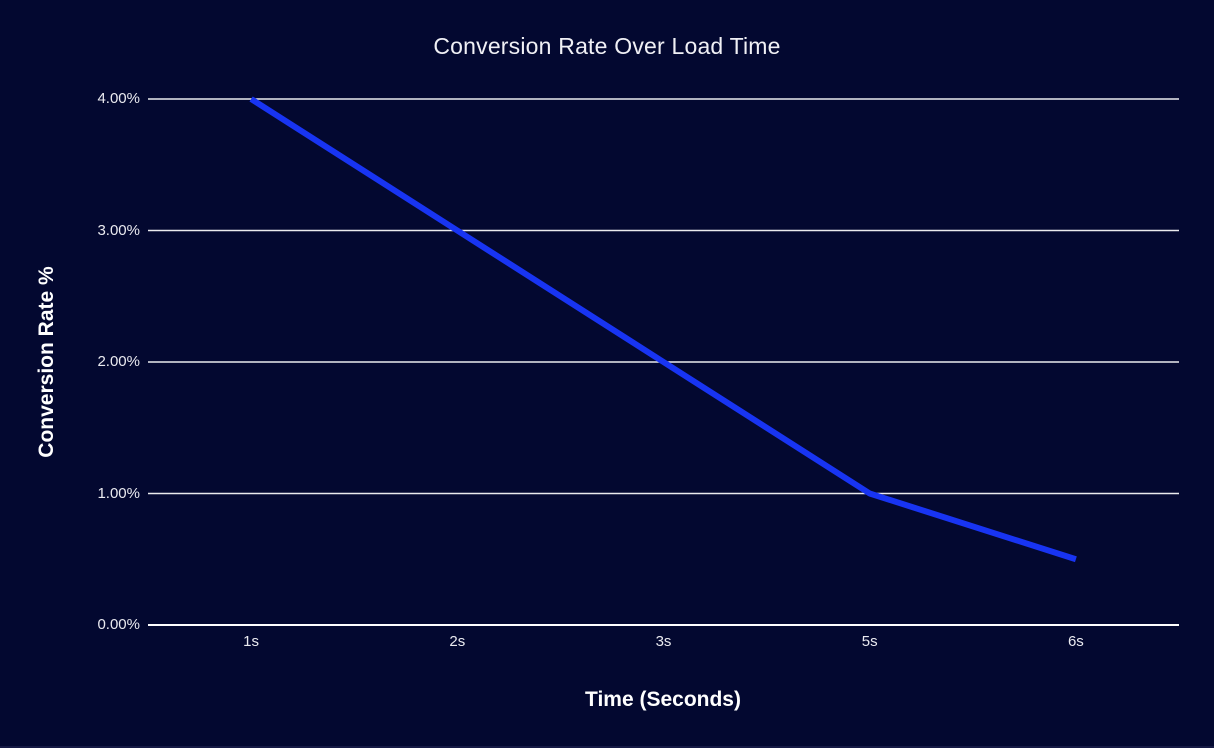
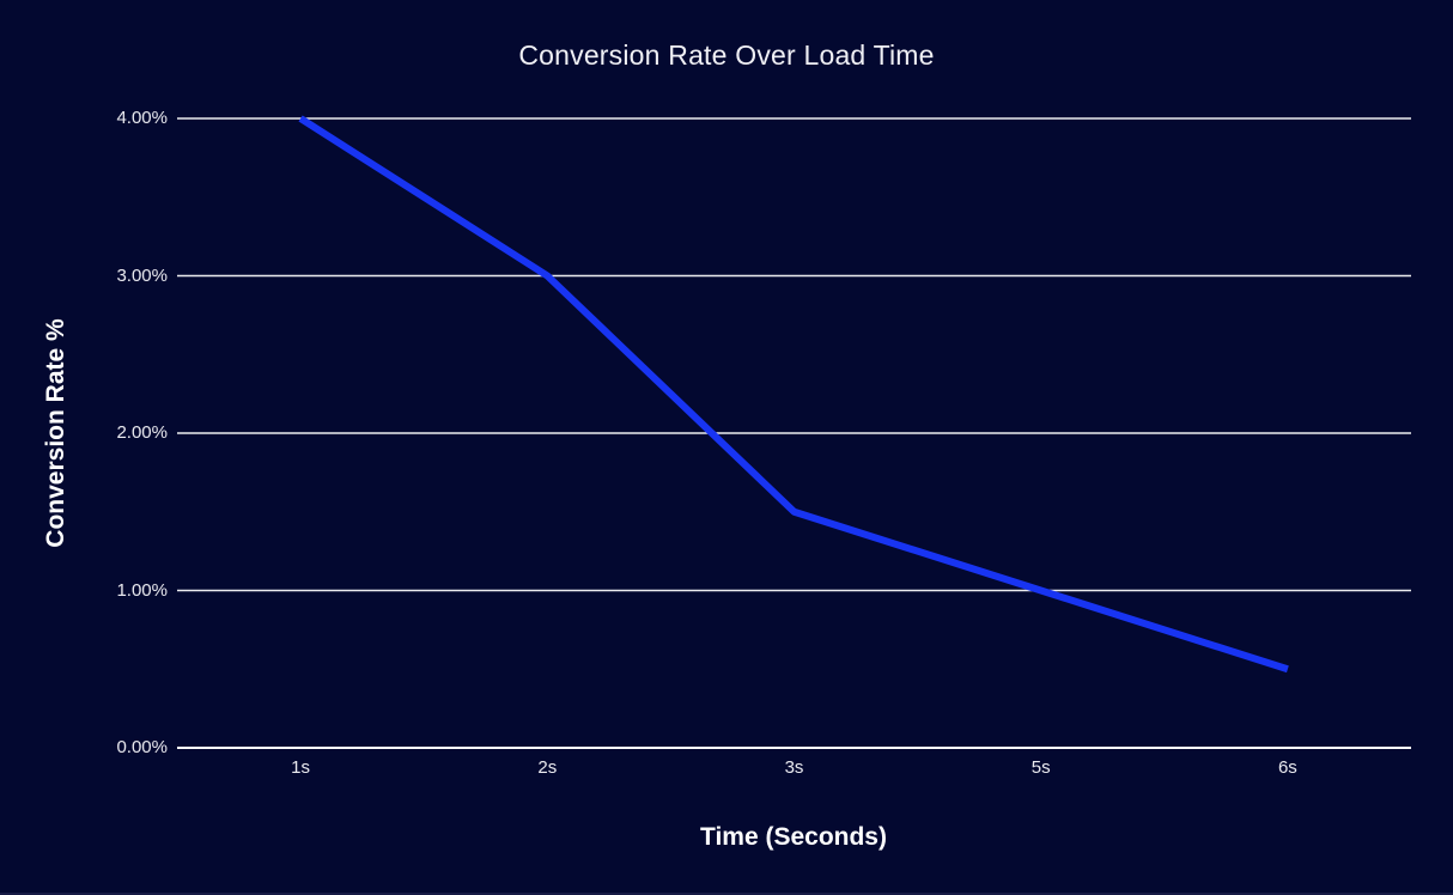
3s: 2.0% -> 1.5%
